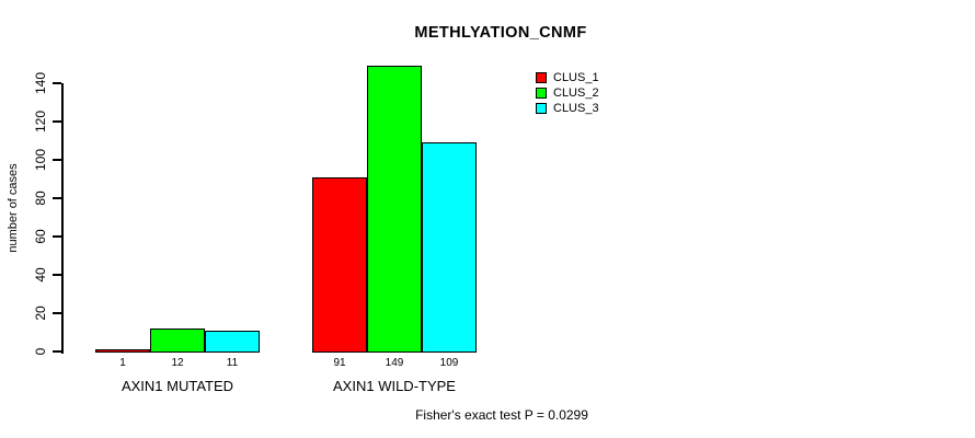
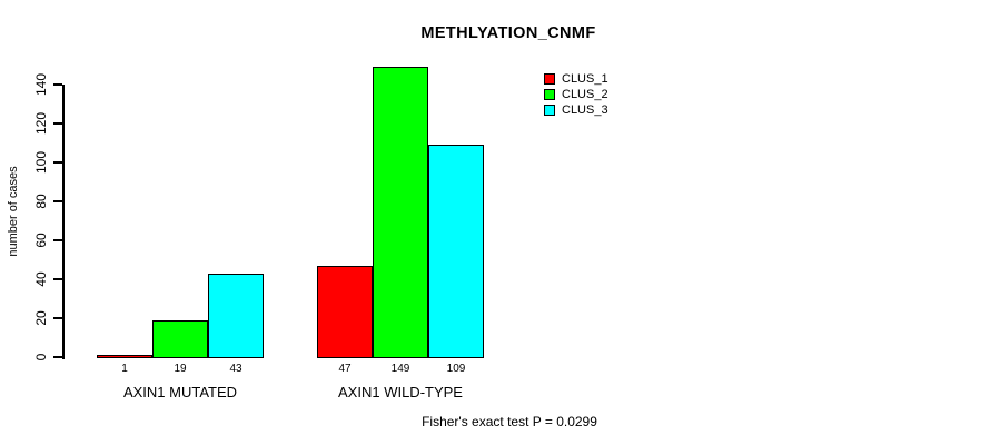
CLUS_2/AXIN1 MUTATED: 12 -> 19
CLUS_3/AXIN1 MUTATED: 11 -> 43
CLUS_1/AXIN1 WILD-TYPE: 91 -> 47
